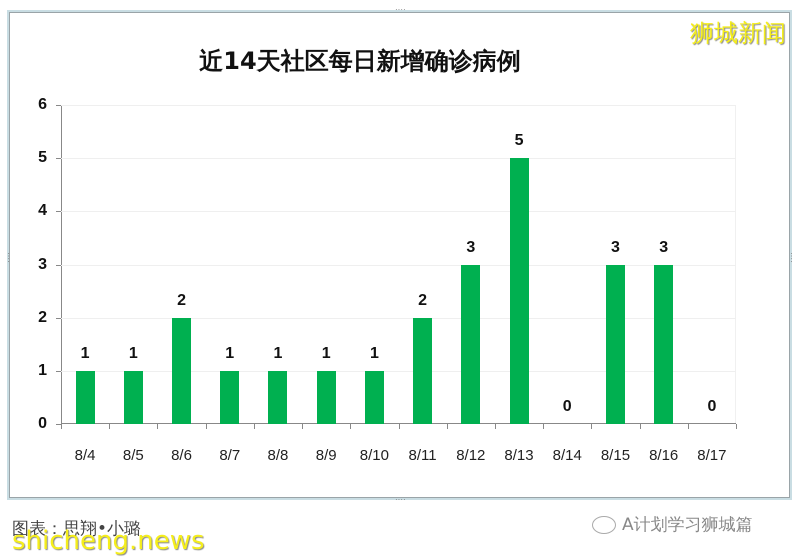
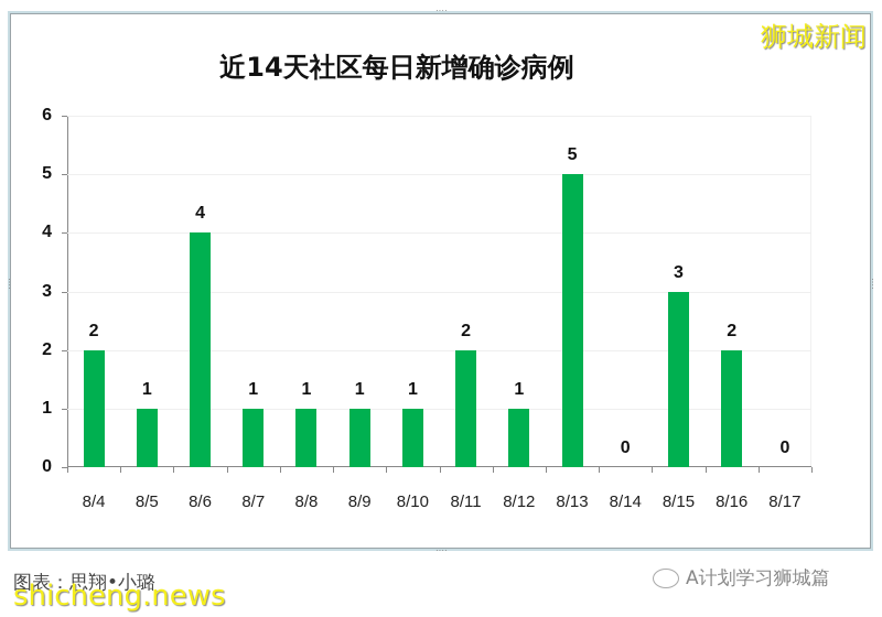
8/4: 1 -> 2
8/6: 2 -> 4
8/12: 3 -> 1
8/16: 3 -> 2
